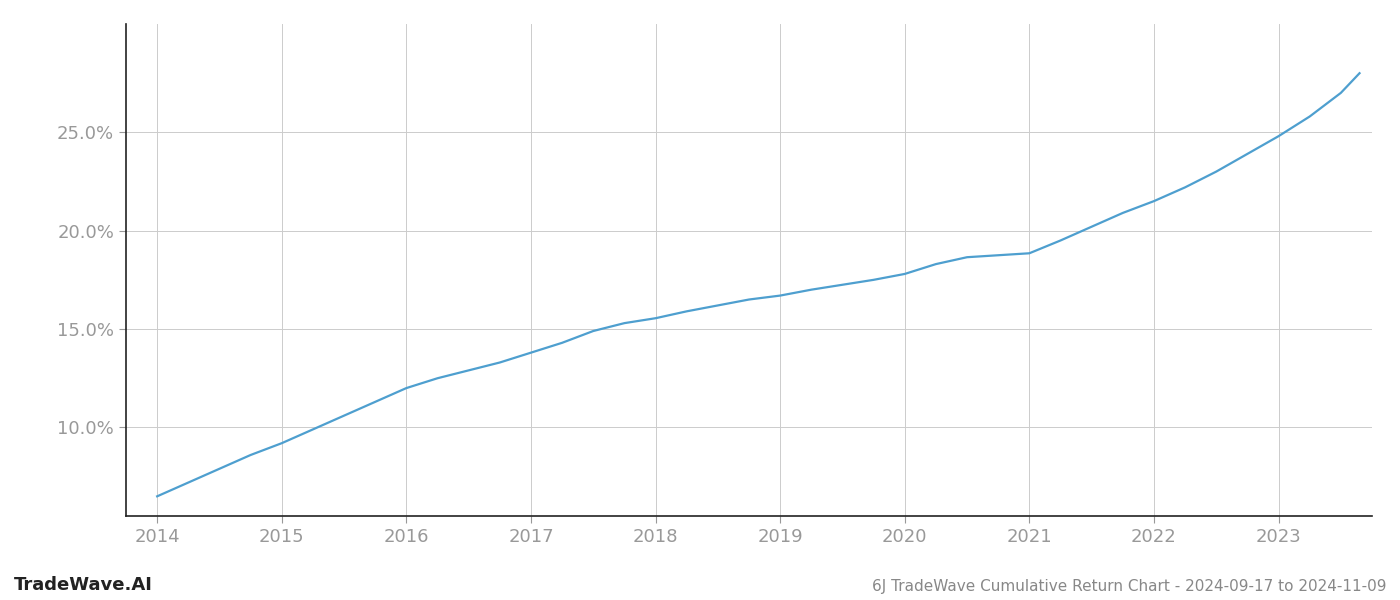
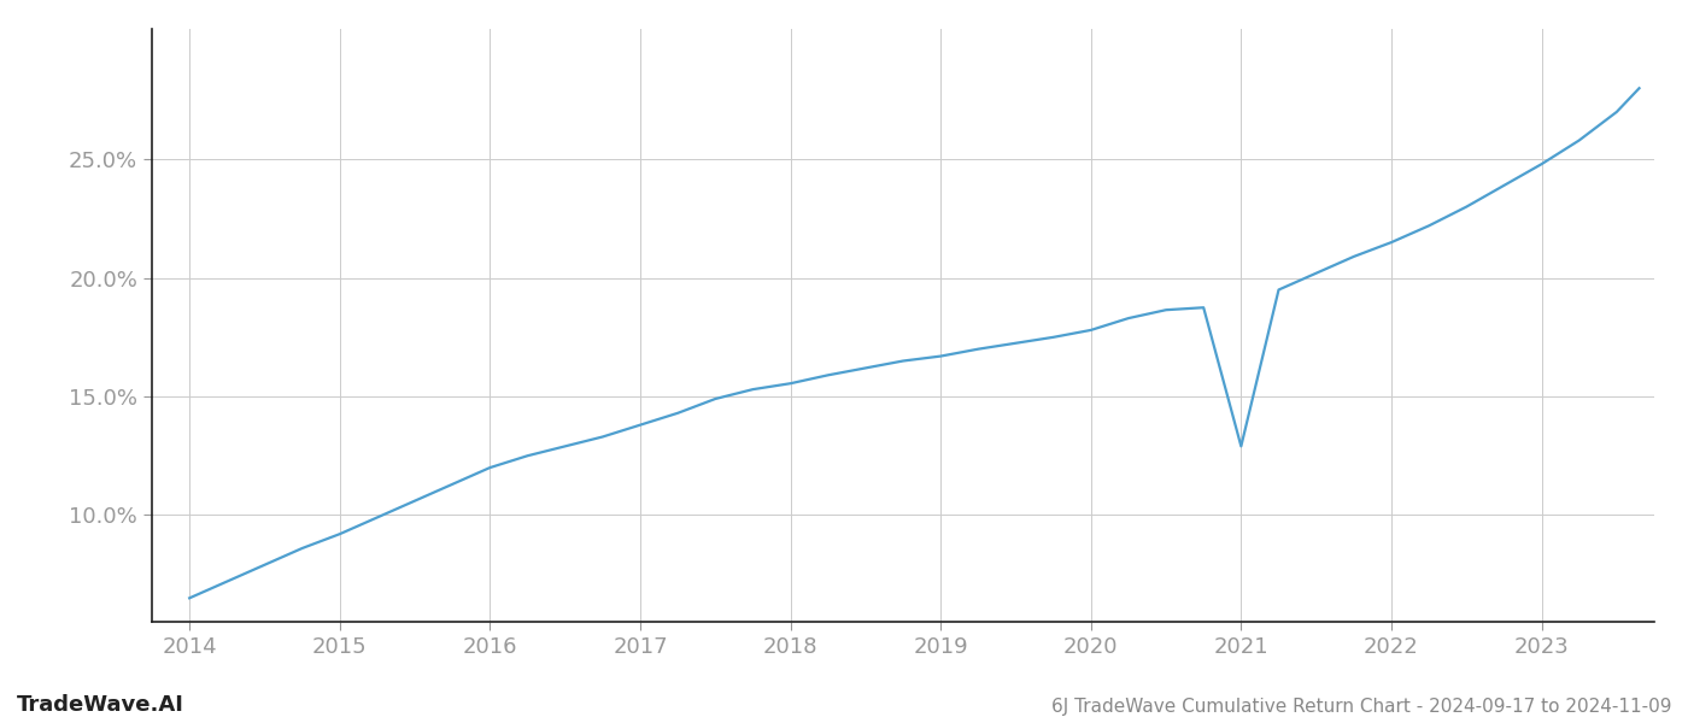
2021: 18.9% -> 12.9%
